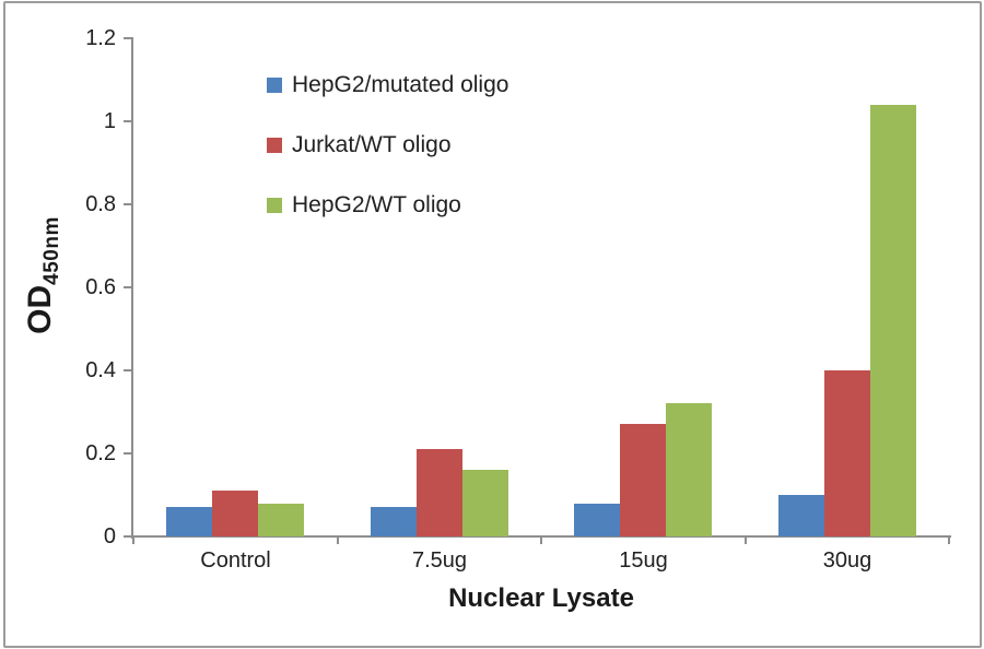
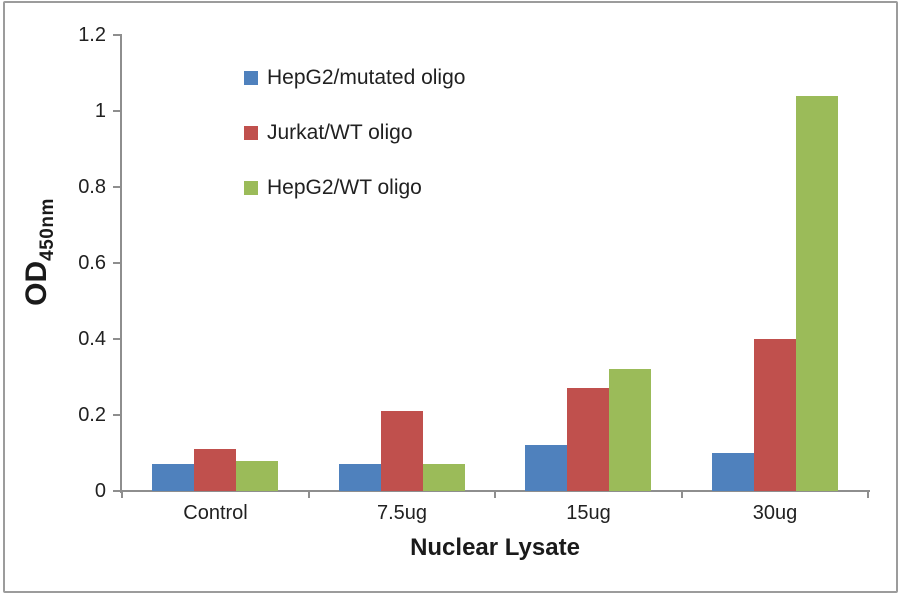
HepG2/WT oligo/7.5ug: 0.16 -> 0.07
HepG2/mutated oligo/15ug: 0.08 -> 0.12
